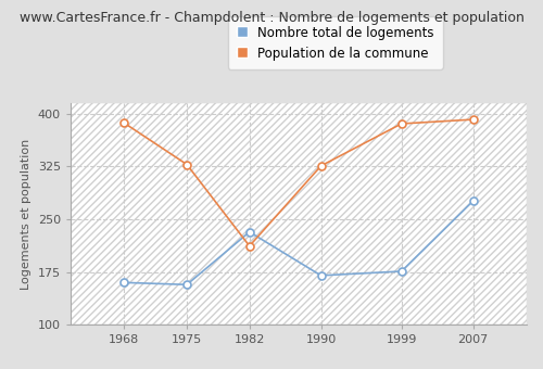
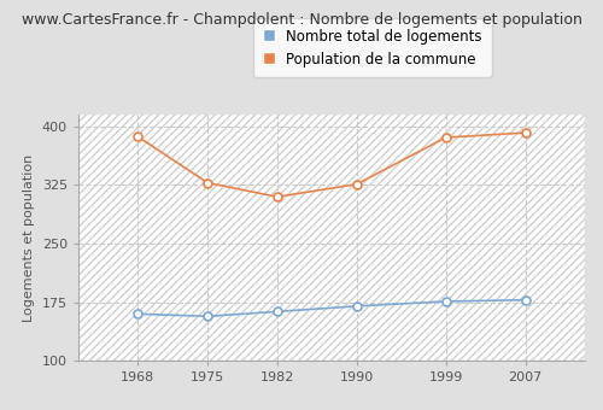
Nombre total de logements/1982: 232 -> 163
Population de la commune/1982: 212 -> 310
Nombre total de logements/2007: 276 -> 178
